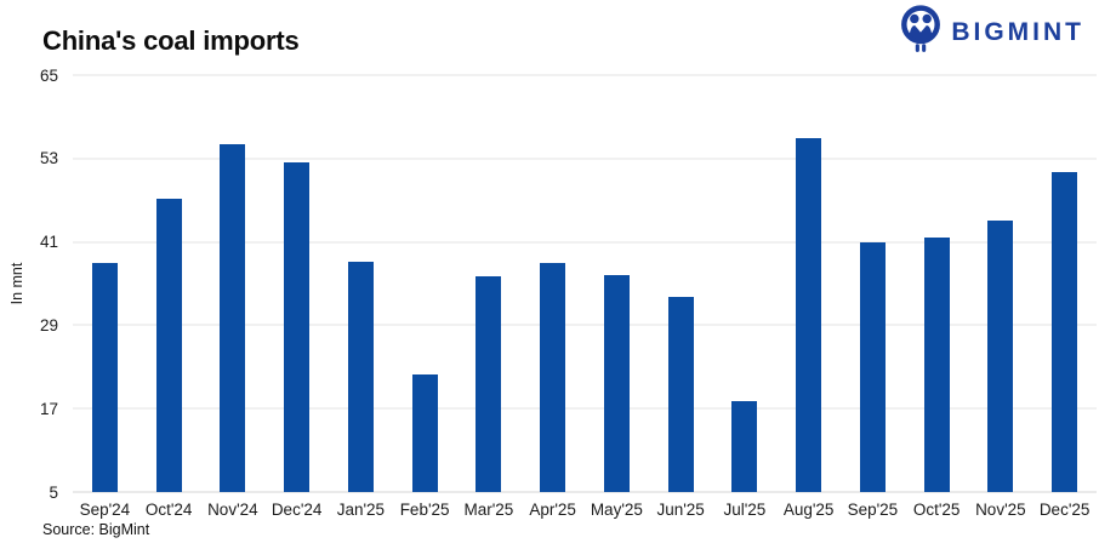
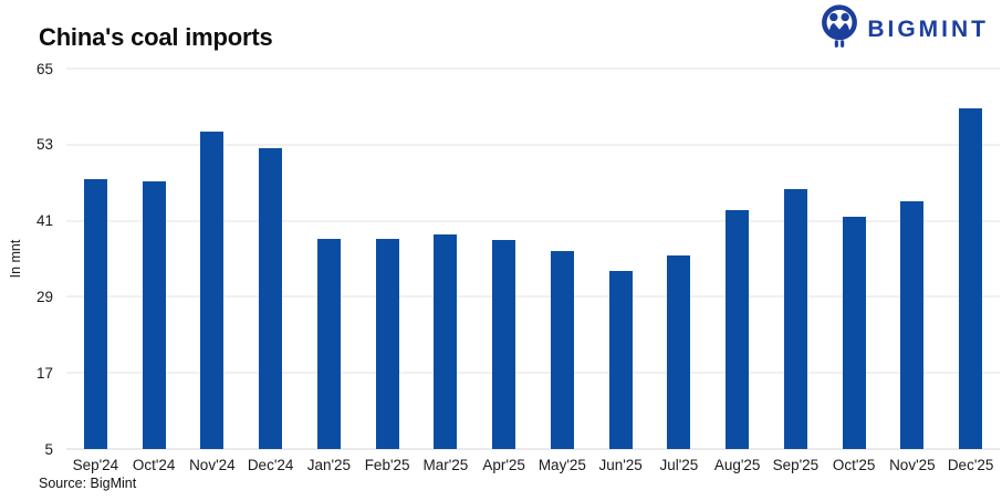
Sep'24: 38 -> 48
Feb'25: 22 -> 38
Mar'25: 36 -> 39
Jul'25: 18 -> 36
Aug'25: 56 -> 43
Sep'25: 41 -> 46
Dec'25: 51 -> 59
